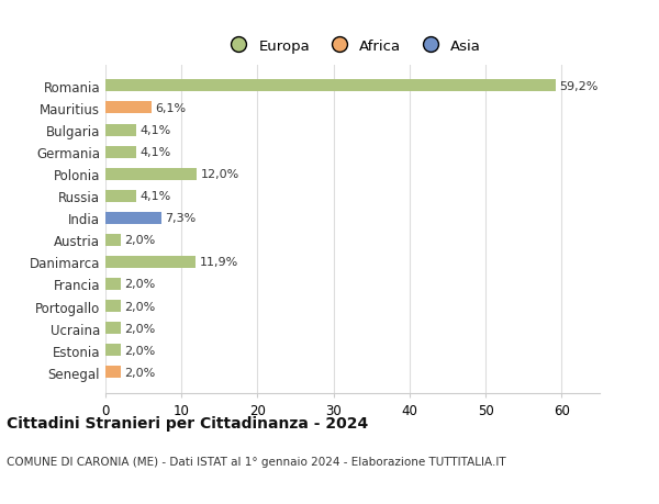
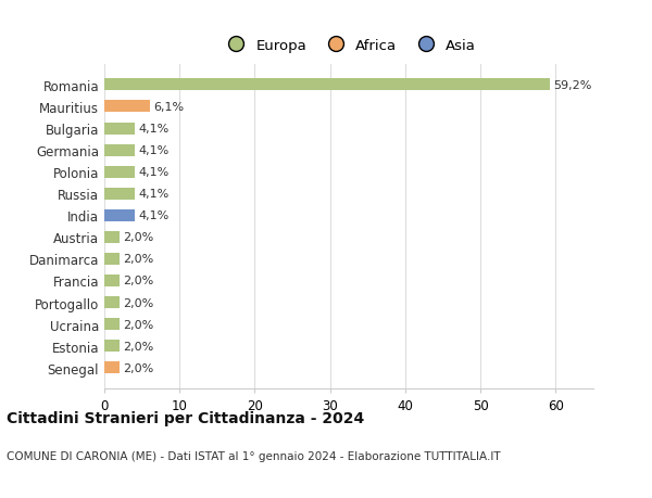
Polonia: 12,0% -> 4,1%
India: 7,3% -> 4,1%
Danimarca: 11,9% -> 2,0%
